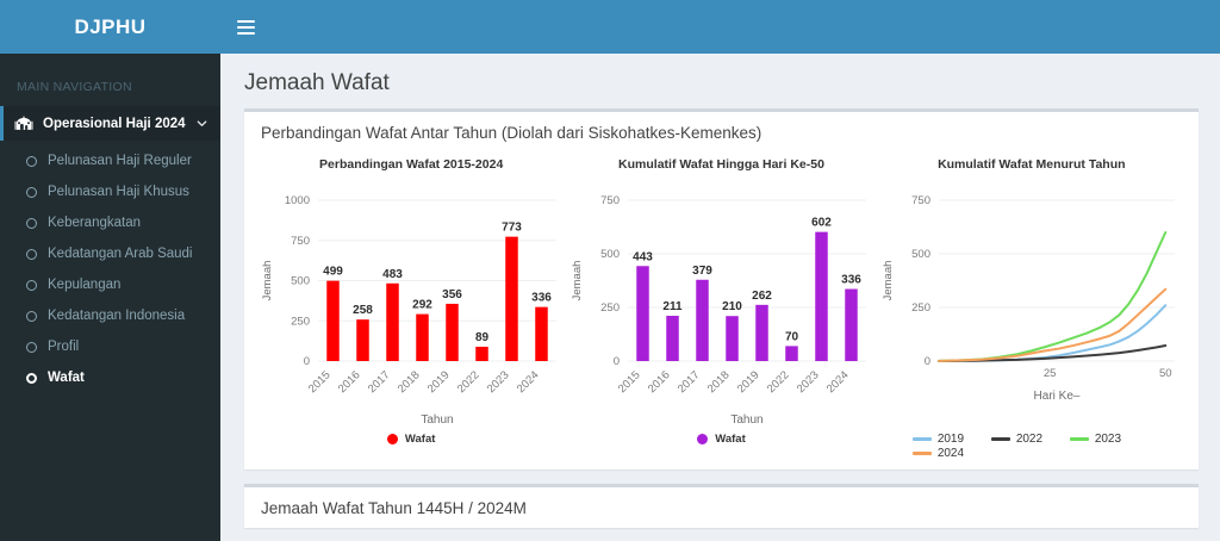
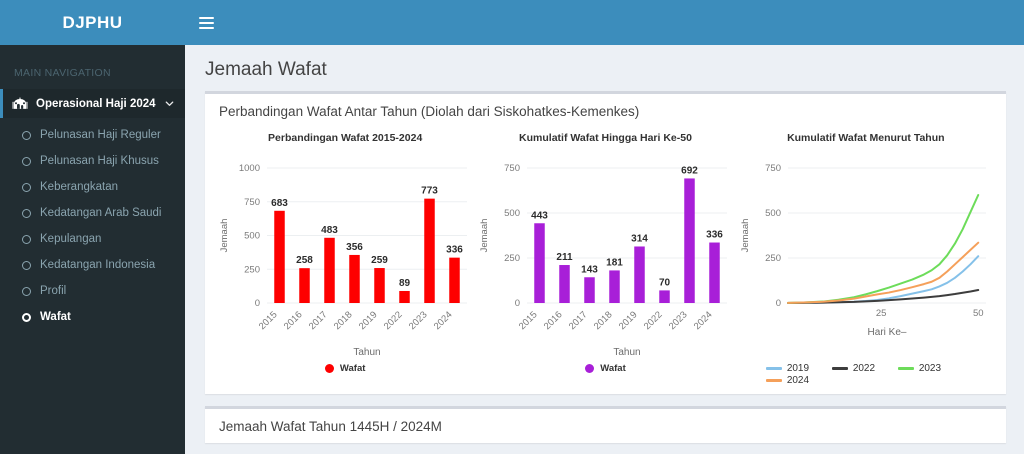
Perbandingan Wafat 2015-2024/2015: 499 -> 683
Perbandingan Wafat 2015-2024/2018: 292 -> 356
Perbandingan Wafat 2015-2024/2019: 356 -> 259
Kumulatif Wafat Hingga Hari Ke-50/2017: 379 -> 143
Kumulatif Wafat Hingga Hari Ke-50/2018: 210 -> 181
Kumulatif Wafat Hingga Hari Ke-50/2019: 262 -> 314
Kumulatif Wafat Hingga Hari Ke-50/2023: 602 -> 692
